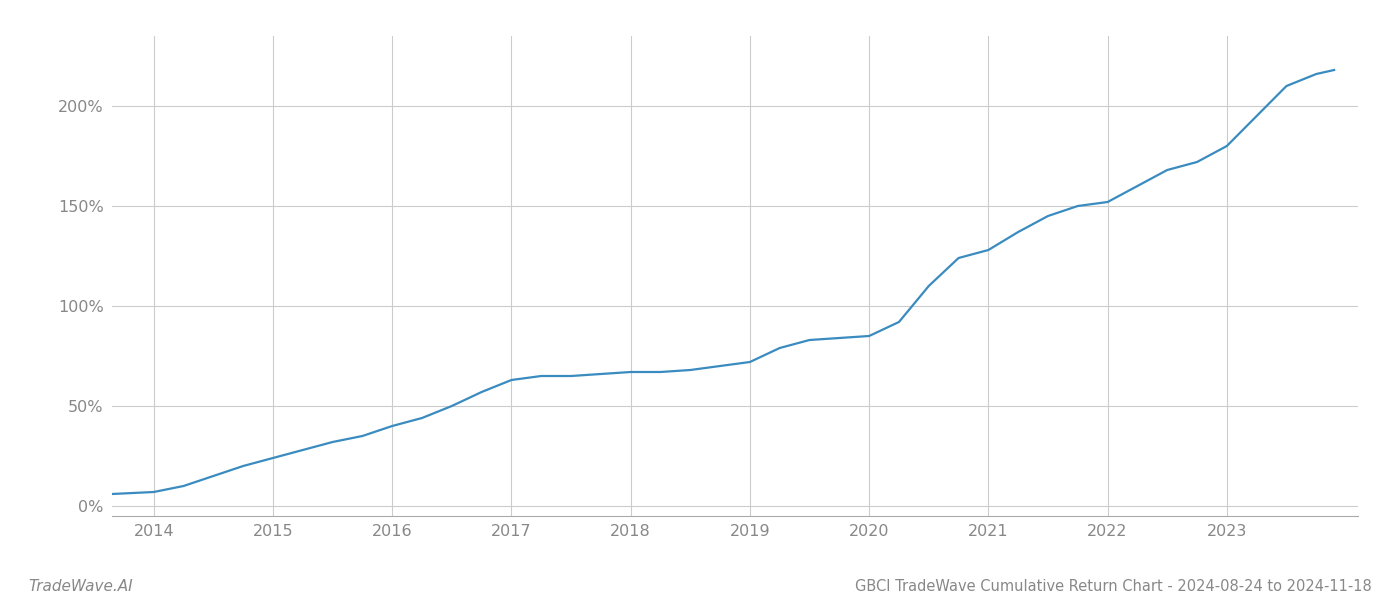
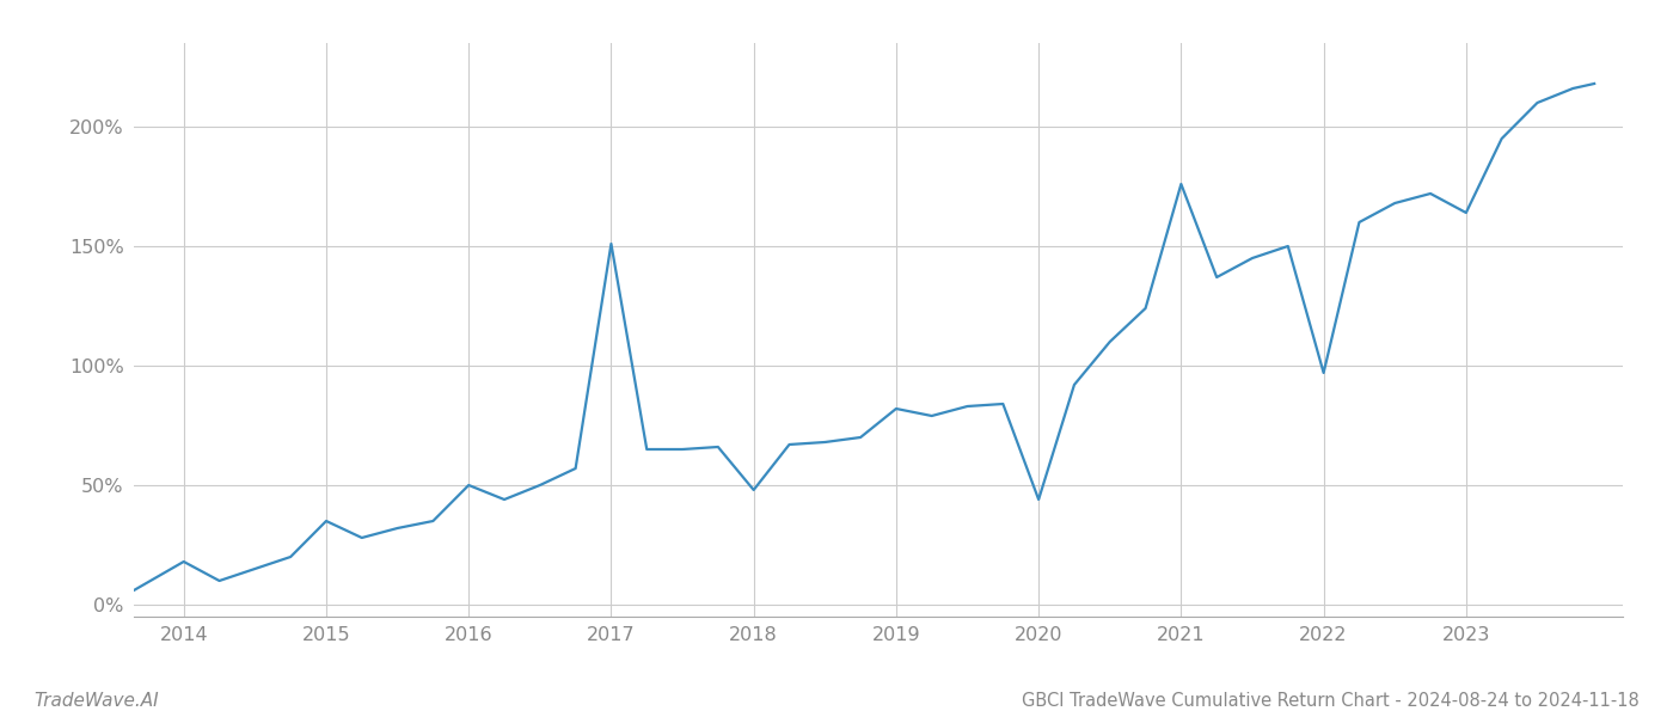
2014: 7% -> 18%
2015: 24% -> 35%
2016: 40% -> 50%
2017: 63% -> 151%
2018: 67% -> 48%
2019: 72% -> 82%
2020: 85% -> 44%
2021: 128% -> 176%
2022: 152% -> 97%
2023: 180% -> 164%
